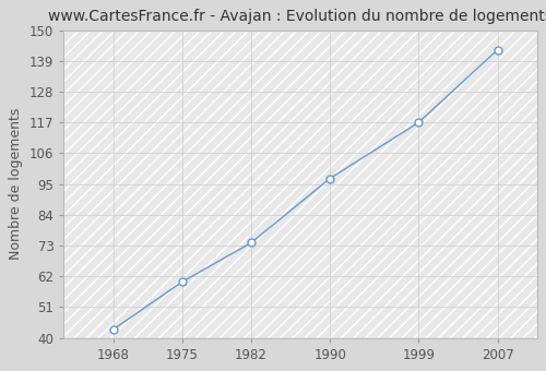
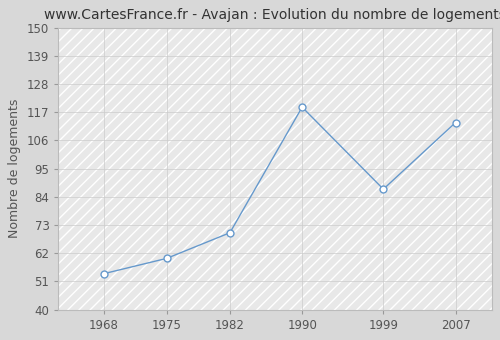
1968: 43 -> 54
1982: 74 -> 70
1990: 97 -> 119
1999: 117 -> 87
2007: 143 -> 113
